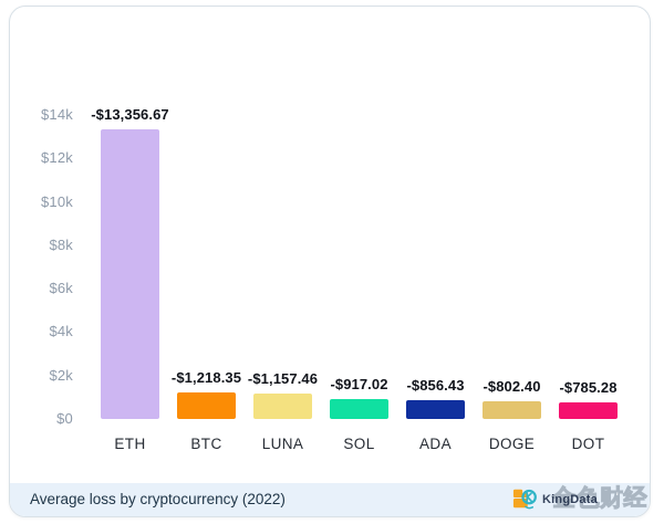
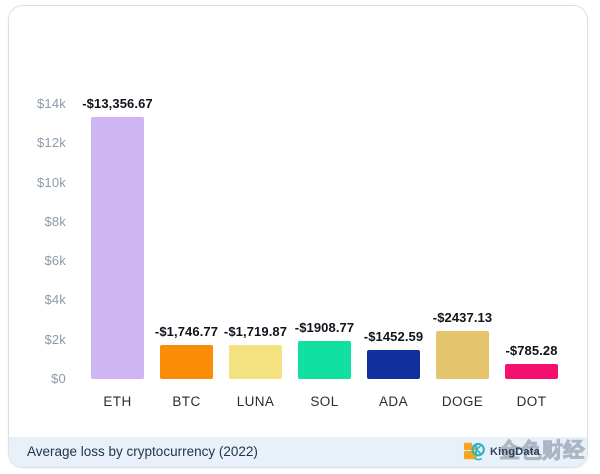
BTC: -$1,218.35 -> -$1,746.77
LUNA: -$1,157.46 -> -$1,719.87
SOL: -$917.02 -> -$1908.77
ADA: -$856.43 -> -$1452.59
DOGE: -$802.40 -> -$2437.13
